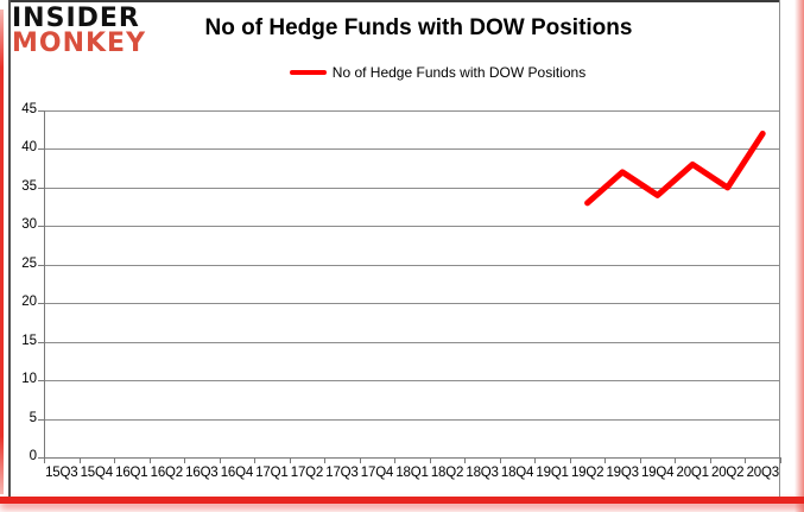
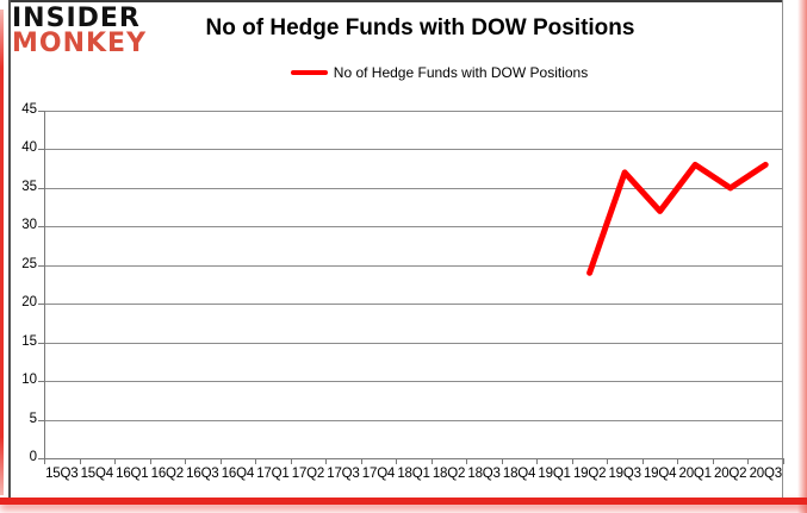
19Q2: 33 -> 24
19Q4: 34 -> 32
20Q3: 42 -> 38
